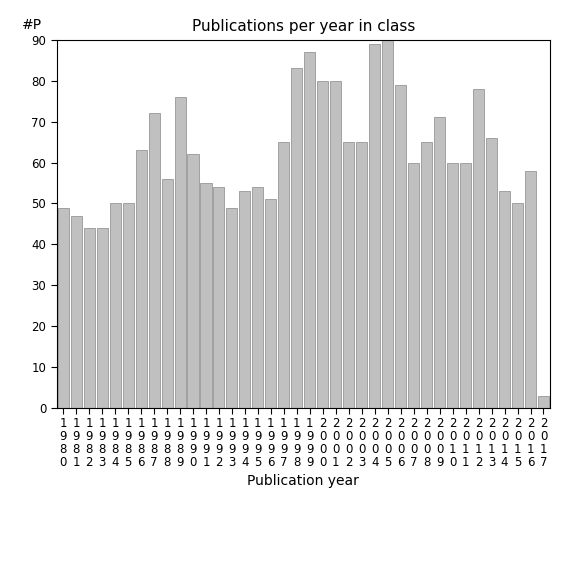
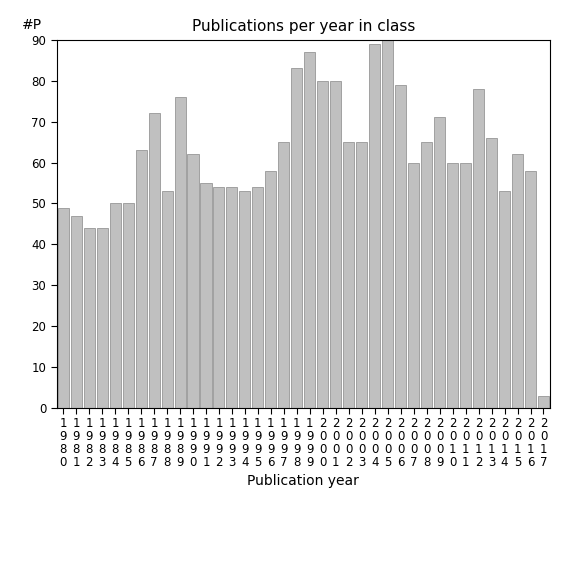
1 9 8 8: 56 -> 53
1 9 9 3: 49 -> 54
1 9 9 6: 51 -> 58
2 0 1 5: 50 -> 62
